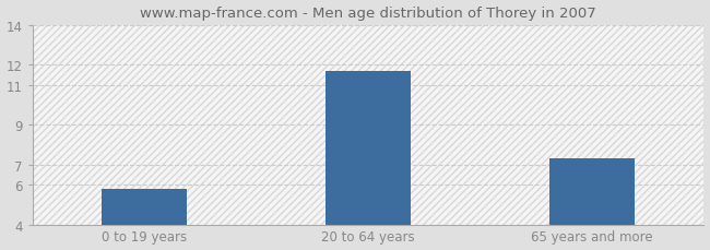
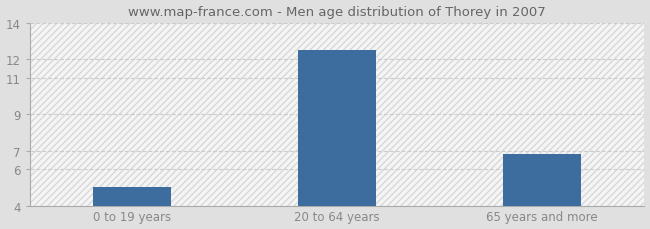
0 to 19 years: 5.8 -> 5.0
20 to 64 years: 11.7 -> 12.5
65 years and more: 7.3 -> 6.8
